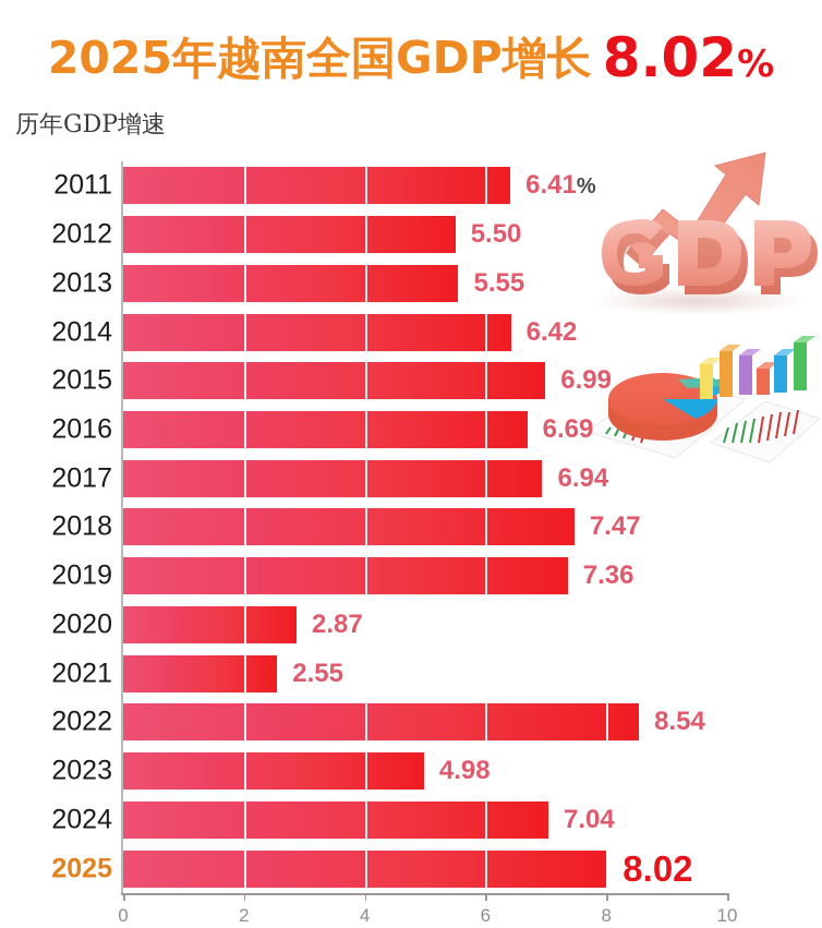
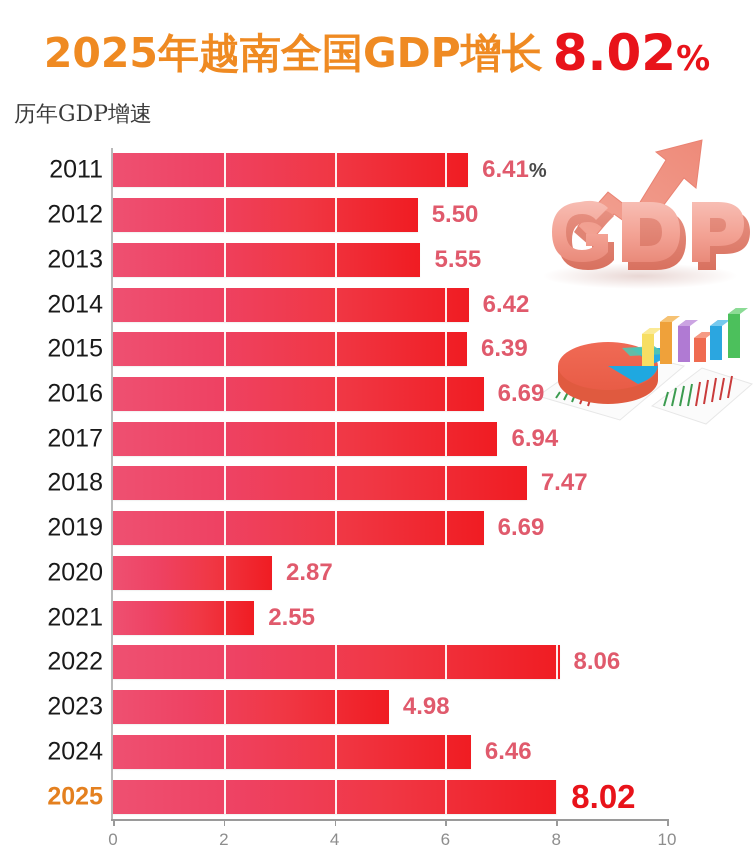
2015: 6.99 -> 6.39
2019: 7.36 -> 6.69
2022: 8.54 -> 8.06
2024: 7.04 -> 6.46
